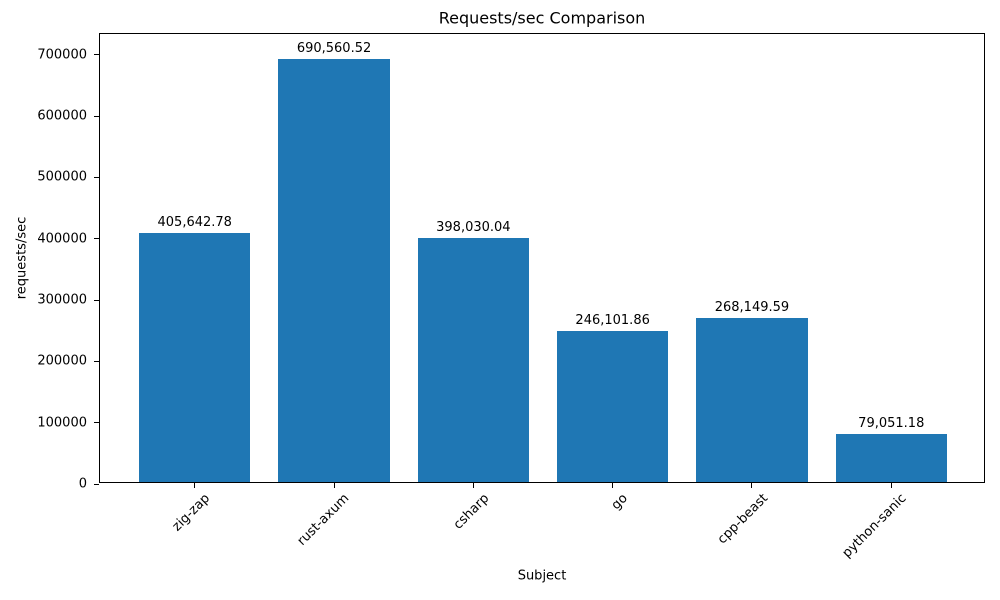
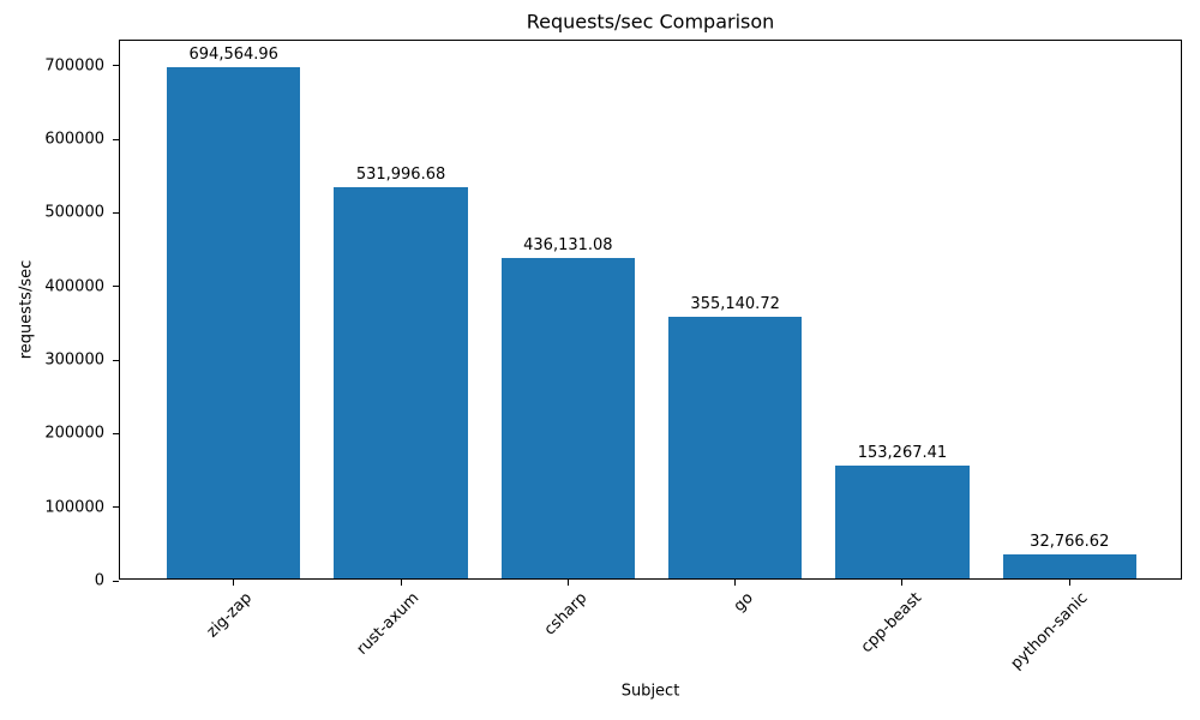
zig-zap: 405,642.78 -> 694,564.96
rust-axum: 690,560.52 -> 531,996.68
csharp: 398,030.04 -> 436,131.08
go: 246,101.86 -> 355,140.72
cpp-beast: 268,149.59 -> 153,267.41
python-sanic: 79,051.18 -> 32,766.62
